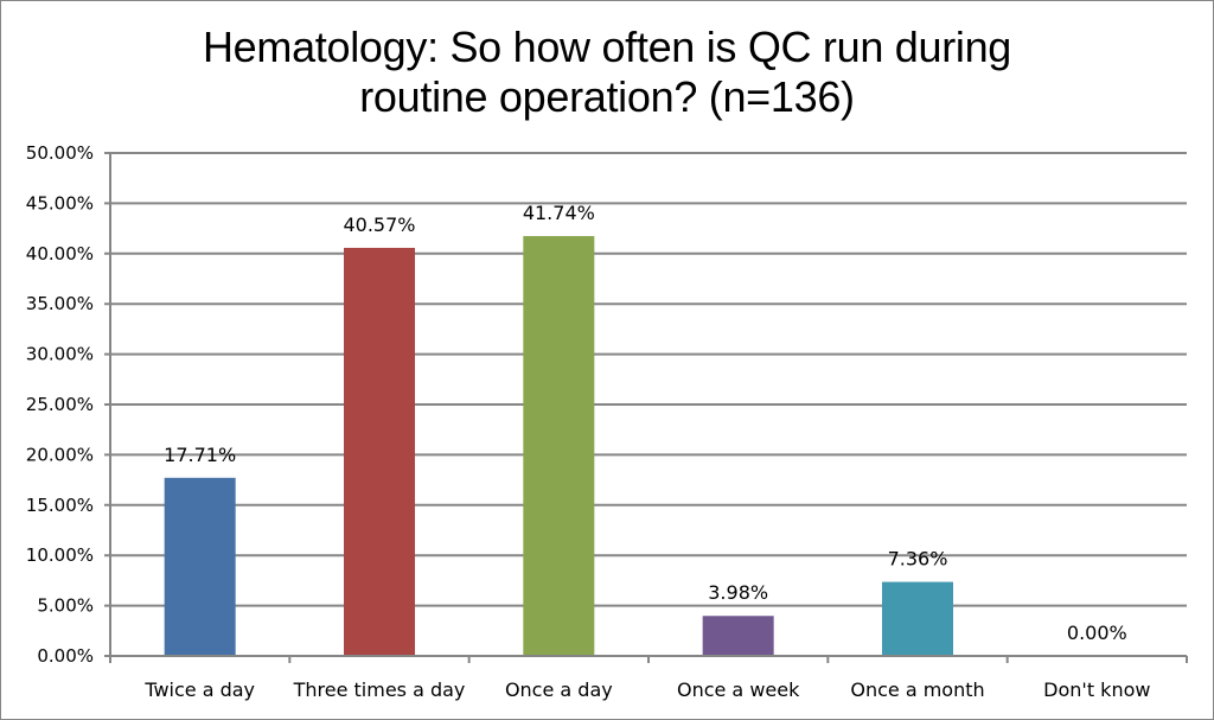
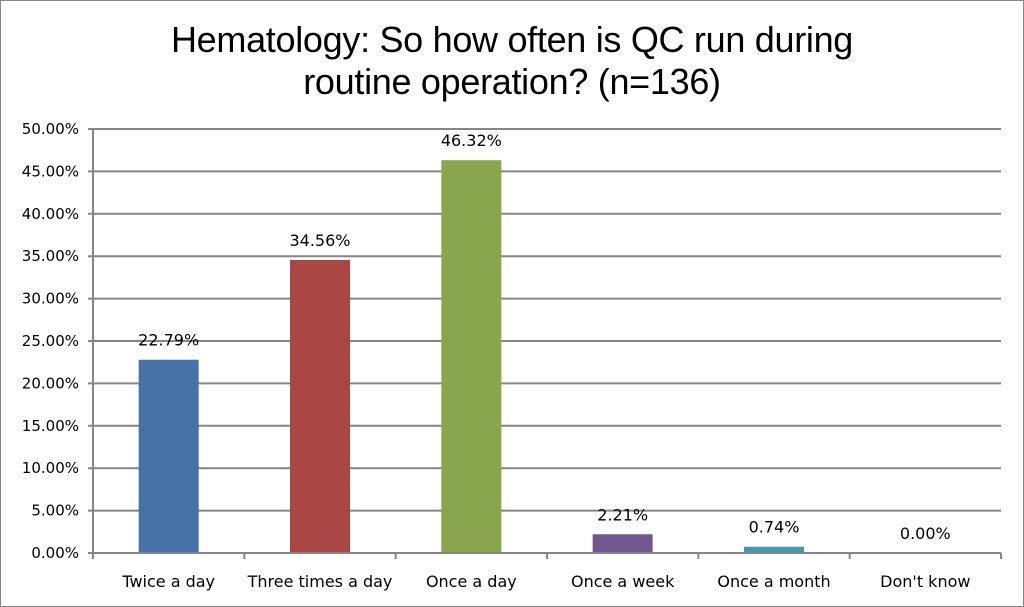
Twice a day: 17.71% -> 22.79%
Three times a day: 40.57% -> 34.56%
Once a day: 41.74% -> 46.32%
Once a week: 3.98% -> 2.21%
Once a month: 7.36% -> 0.74%
